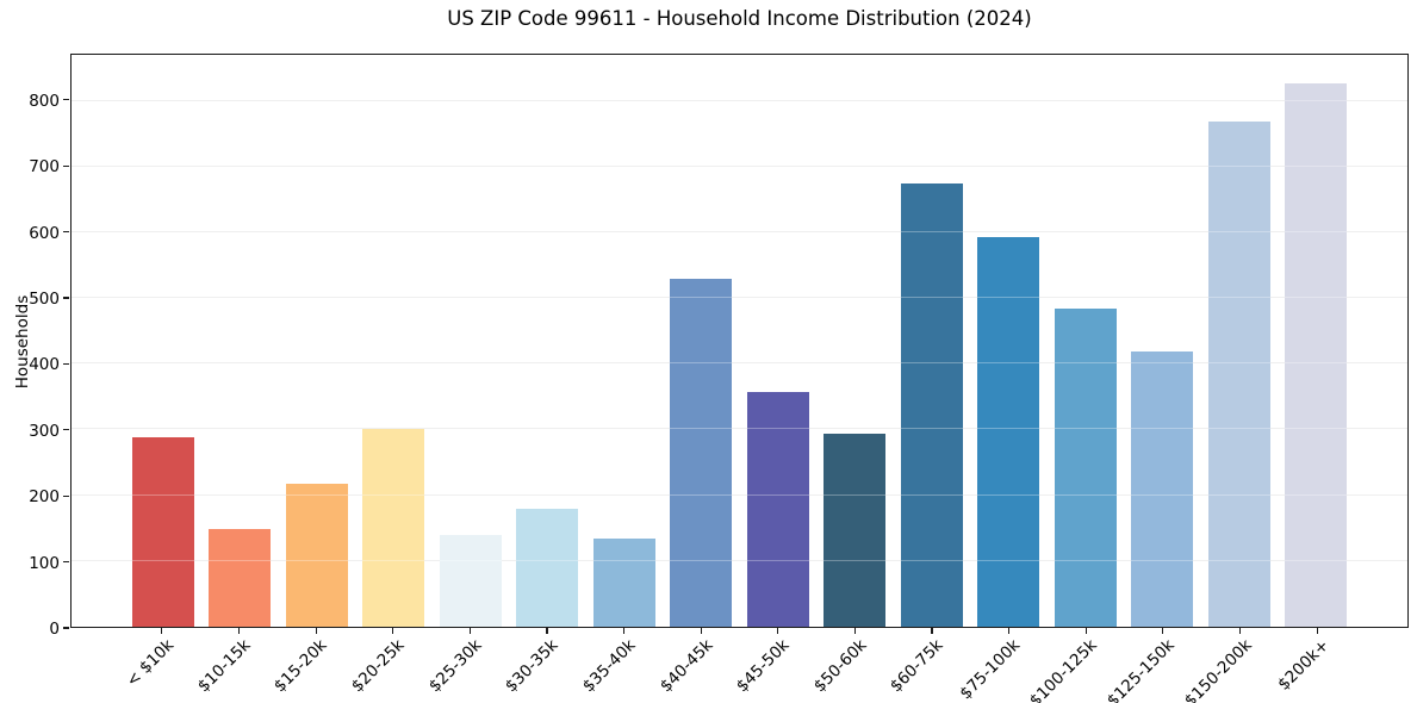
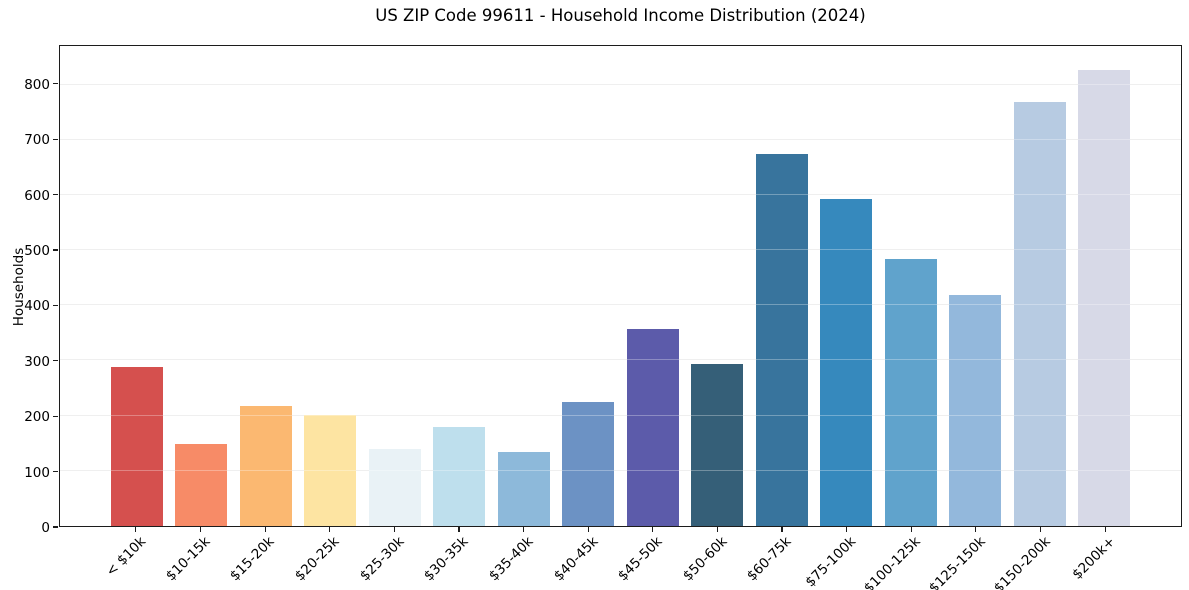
$20-25k: 300 -> 200
$40-45k: 530 -> 220
